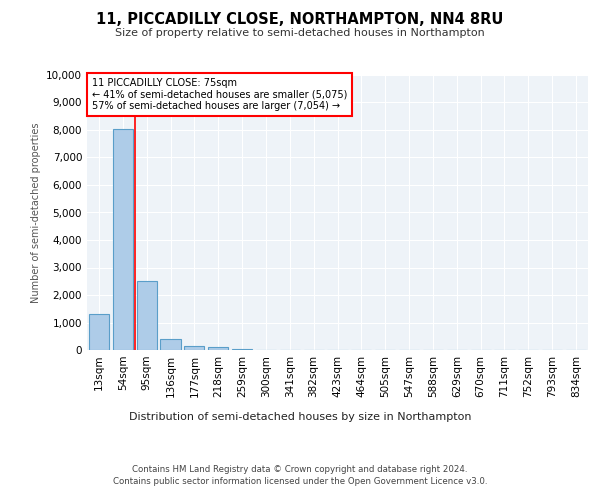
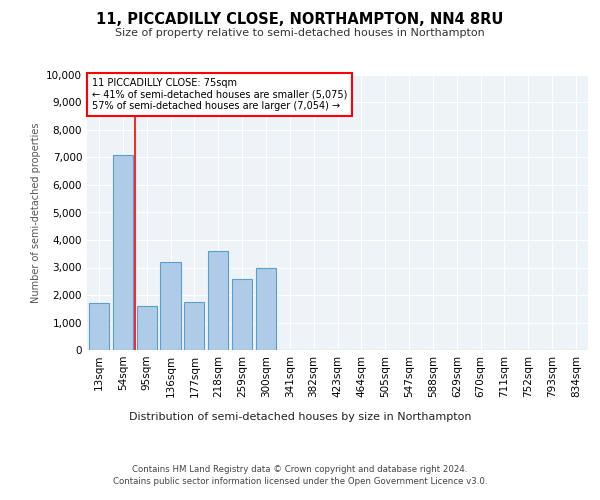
13sqm: 1,310 -> 1,700
54sqm: 8,030 -> 7,100
95sqm: 2,510 -> 1,600
136sqm: 390 -> 3,200
177sqm: 140 -> 1,750
218sqm: 100 -> 3,600
259sqm: 30 -> 2,600
300sqm: 0 -> 3,000
